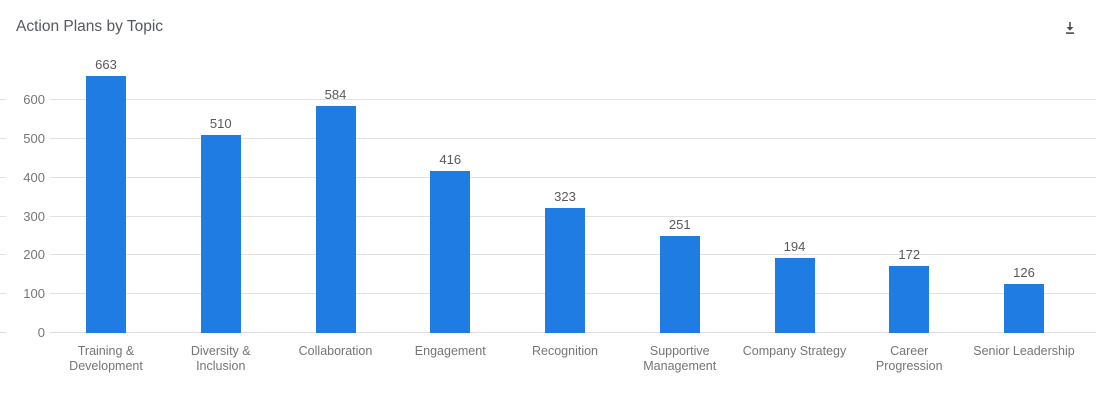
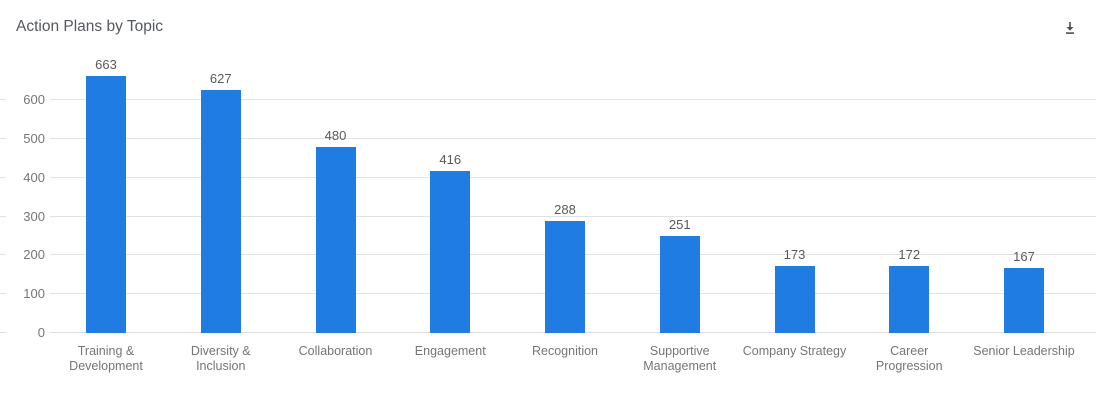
Diversity & Inclusion: 510 -> 627
Collaboration: 584 -> 480
Recognition: 323 -> 288
Company Strategy: 194 -> 173
Senior Leadership: 126 -> 167
